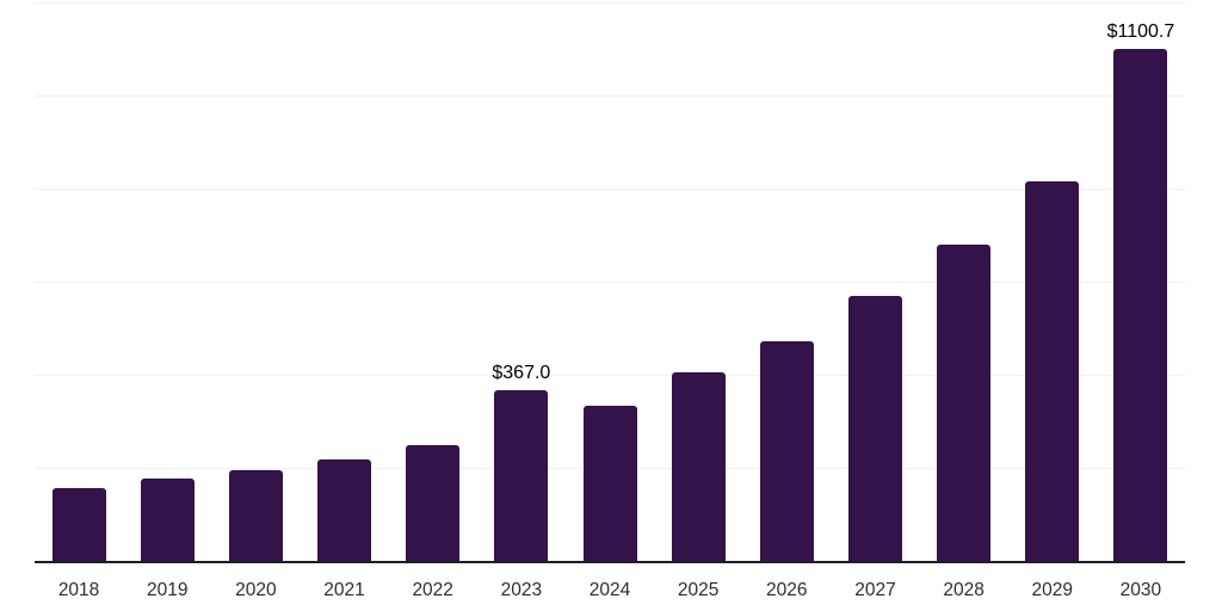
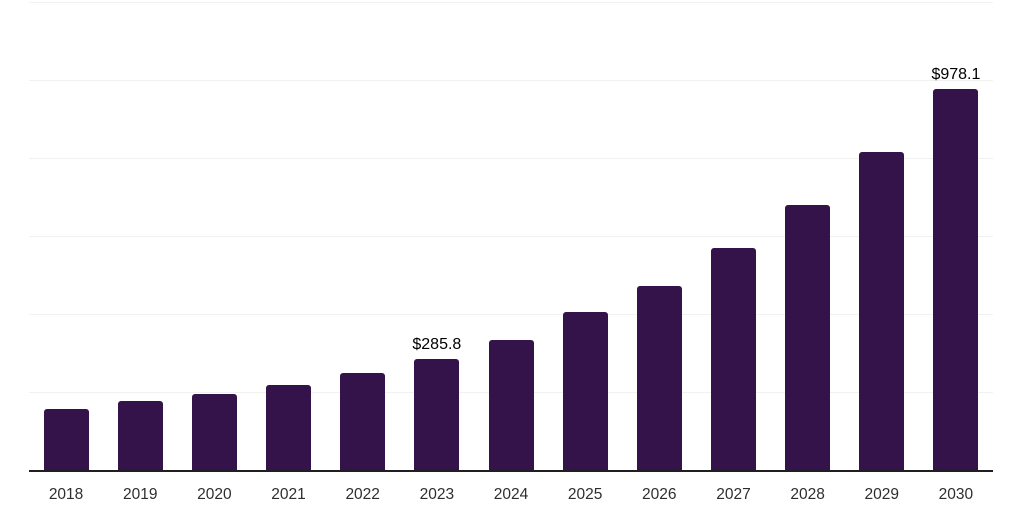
2023: $367.0 -> $285.8
2030: $1100.7 -> $978.1
